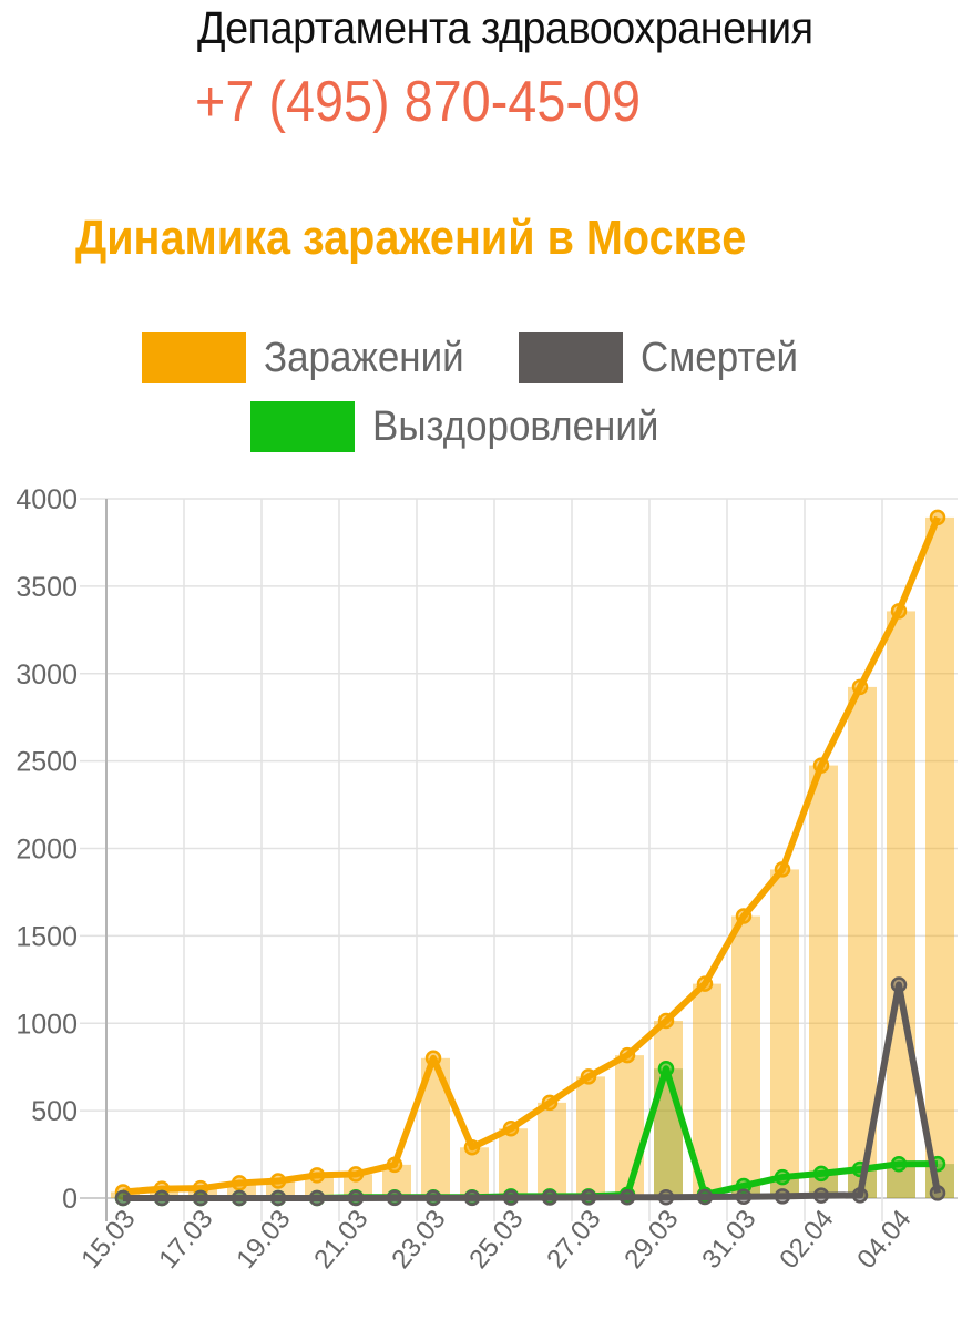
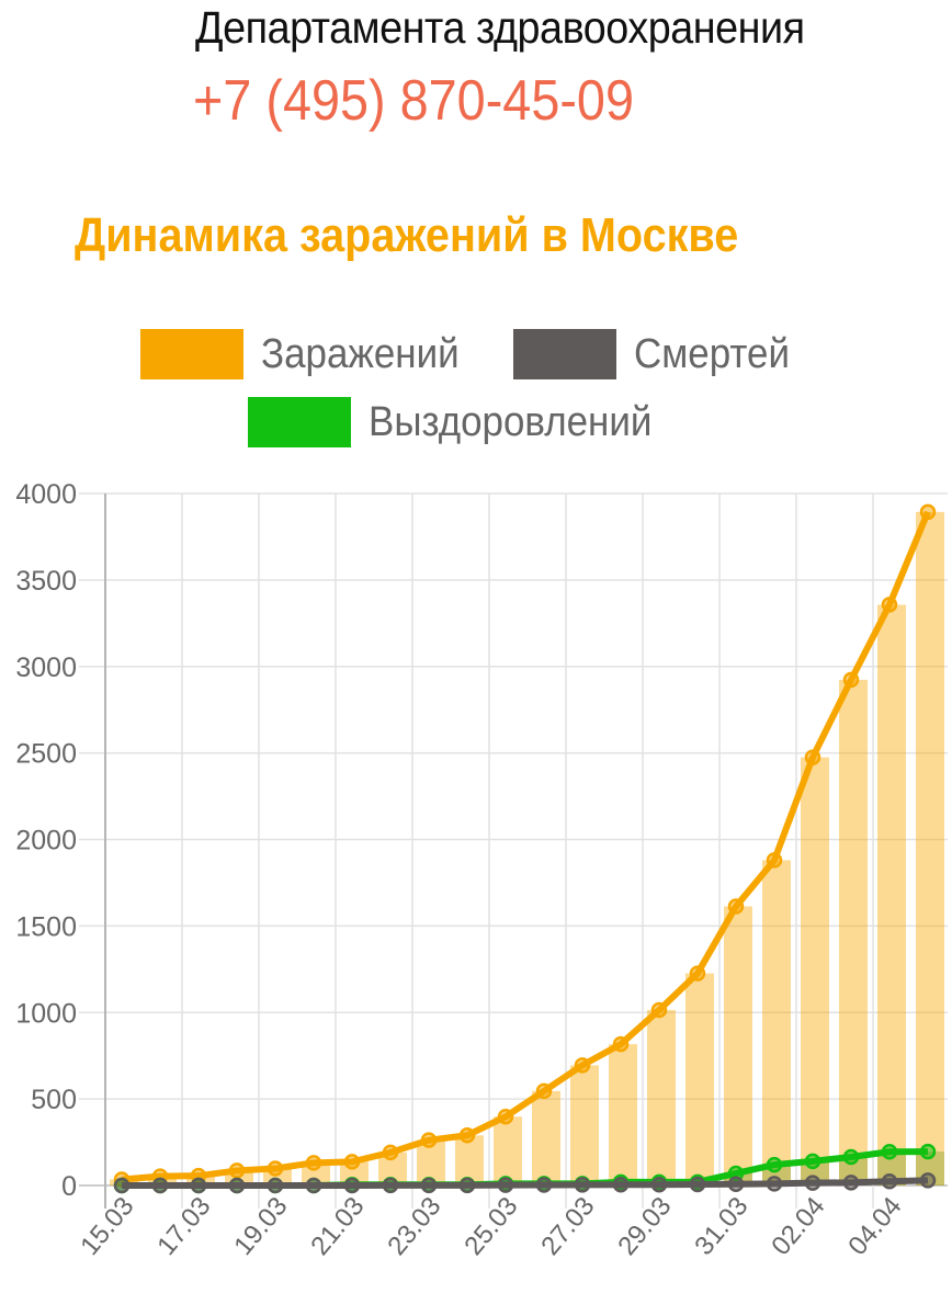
Заражений/23.03: 800 -> 260
Выздоровлений/29.03: 740 -> 20
Смертей/04.04: 1220 -> 20
